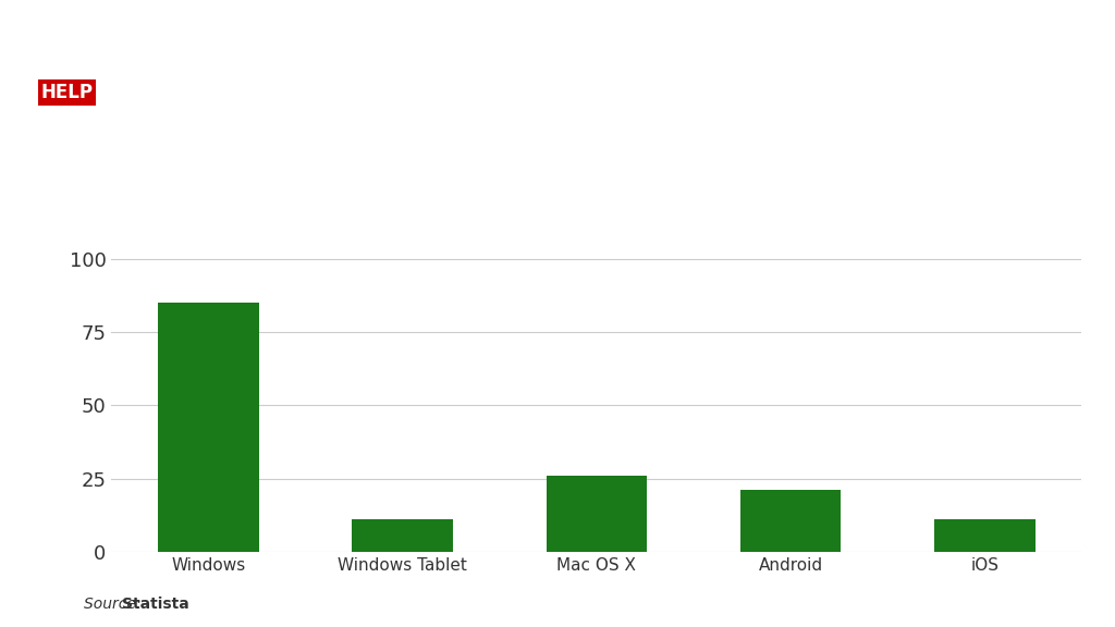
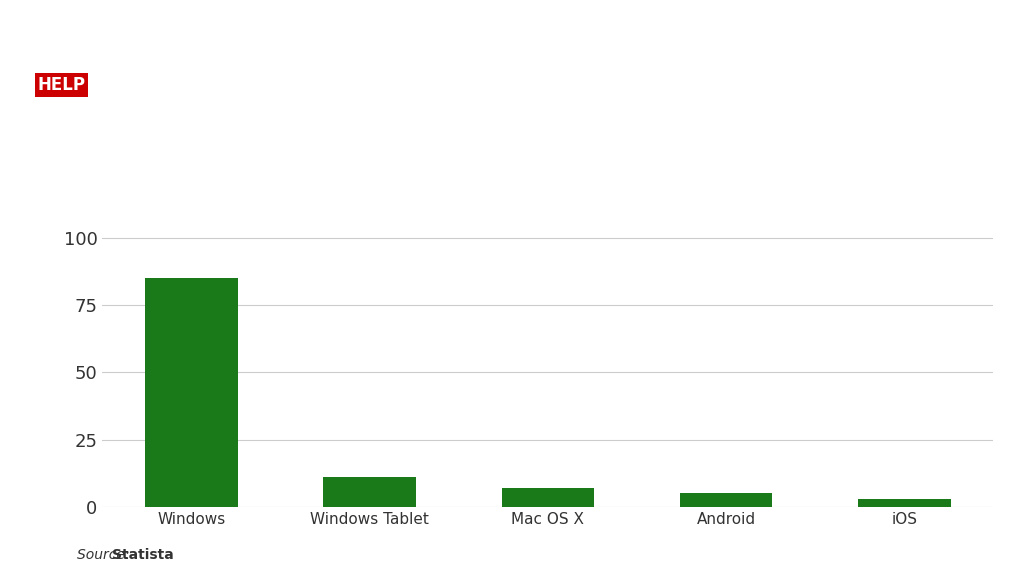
Mac OS X: 26 -> 7
Android: 21 -> 5
iOS: 11 -> 3
